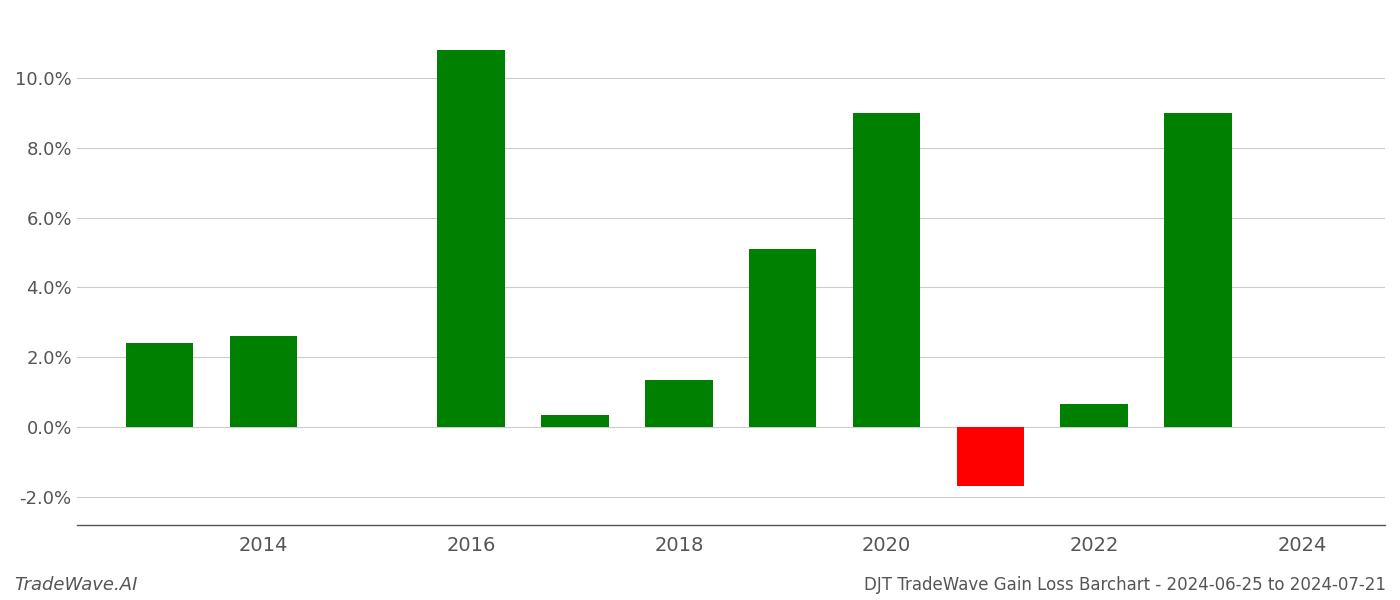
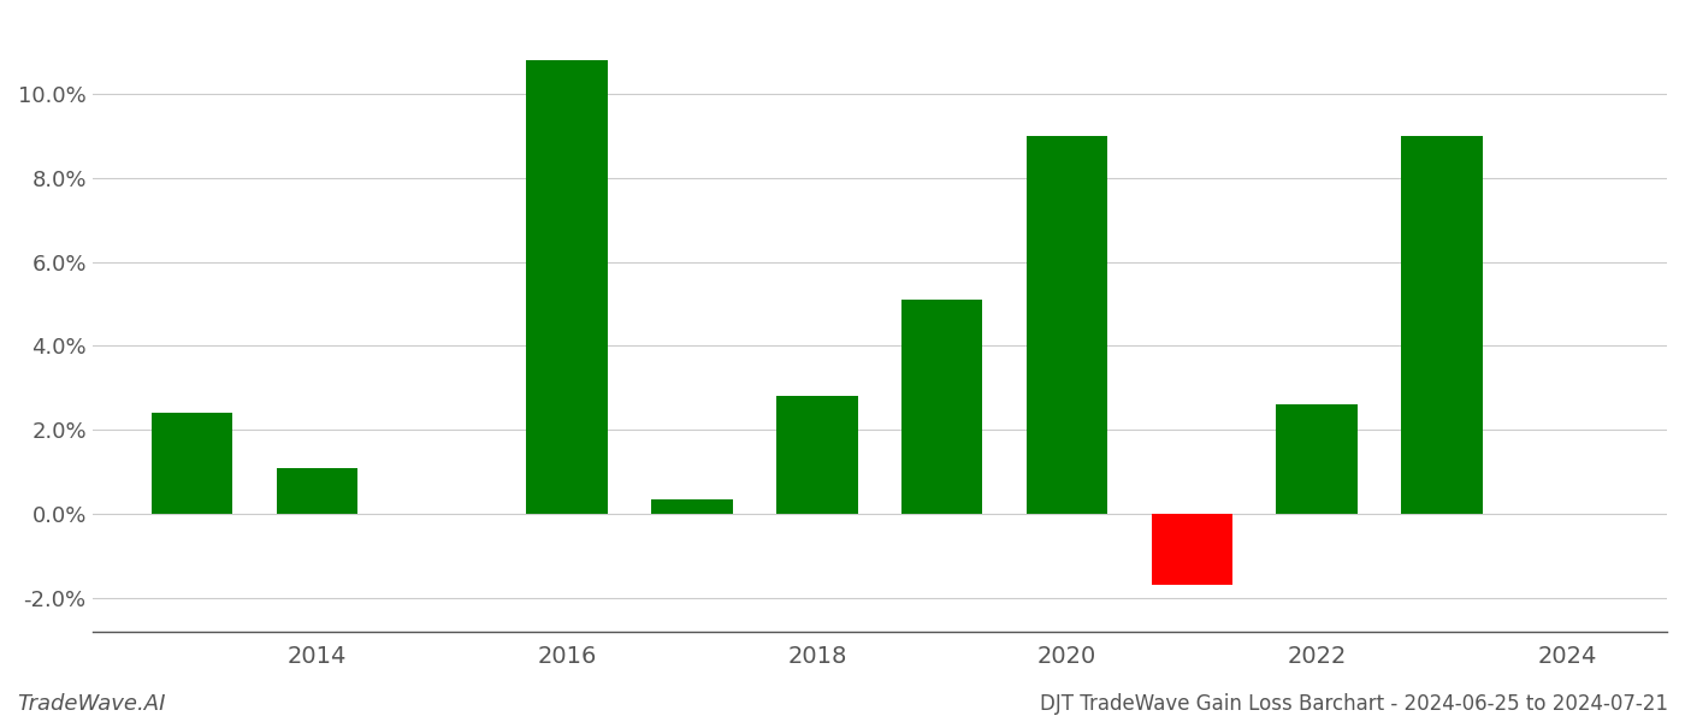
2014: 2.60% -> 1.10%
2018: 1.35% -> 2.80%
2022: 0.65% -> 2.60%
